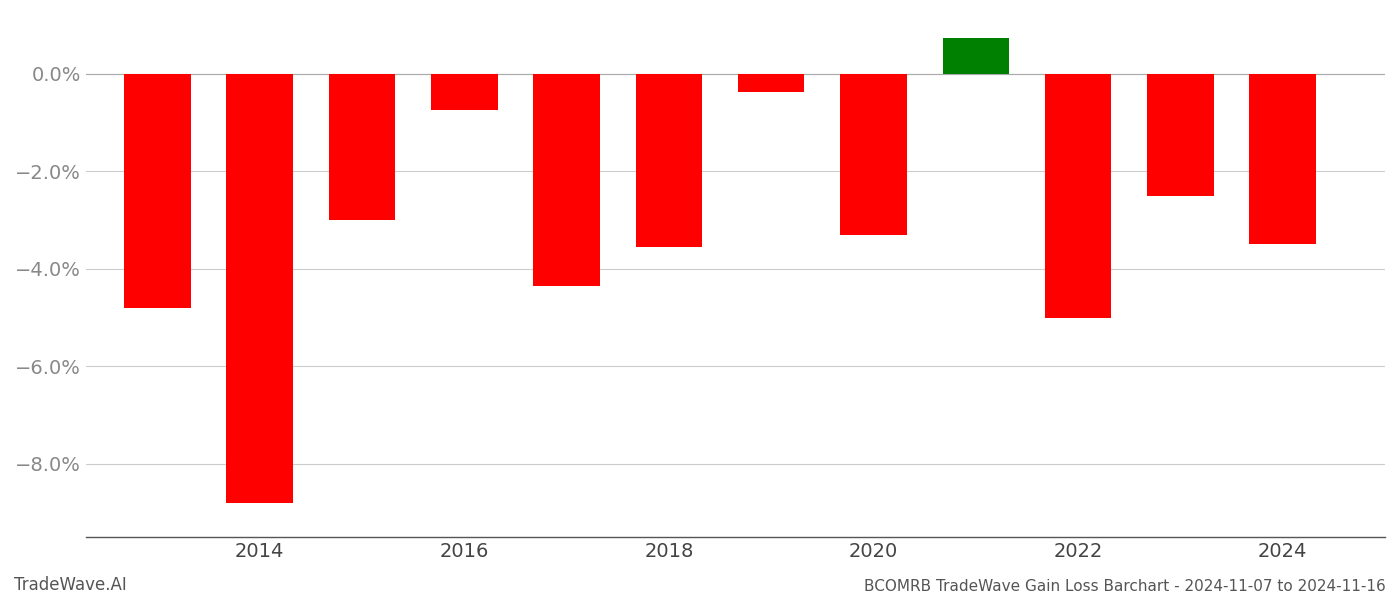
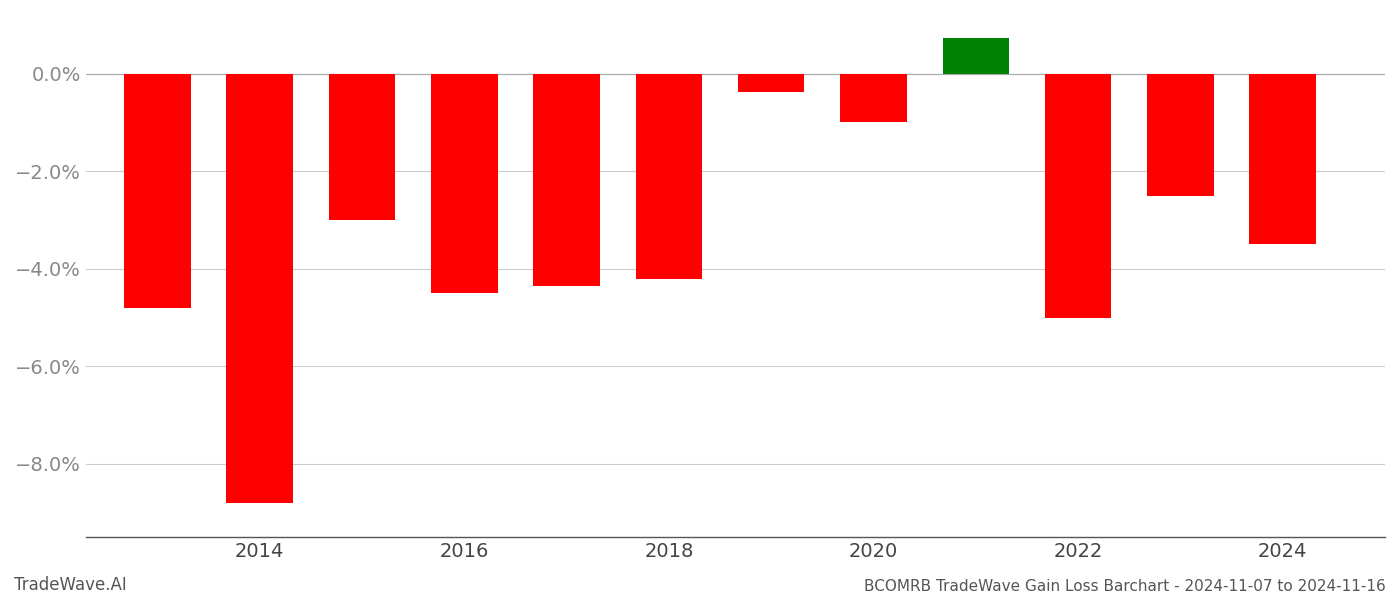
2016: -0.75% -> -4.50%
2018: -3.55% -> -4.20%
2020: -3.30% -> -1.00%
